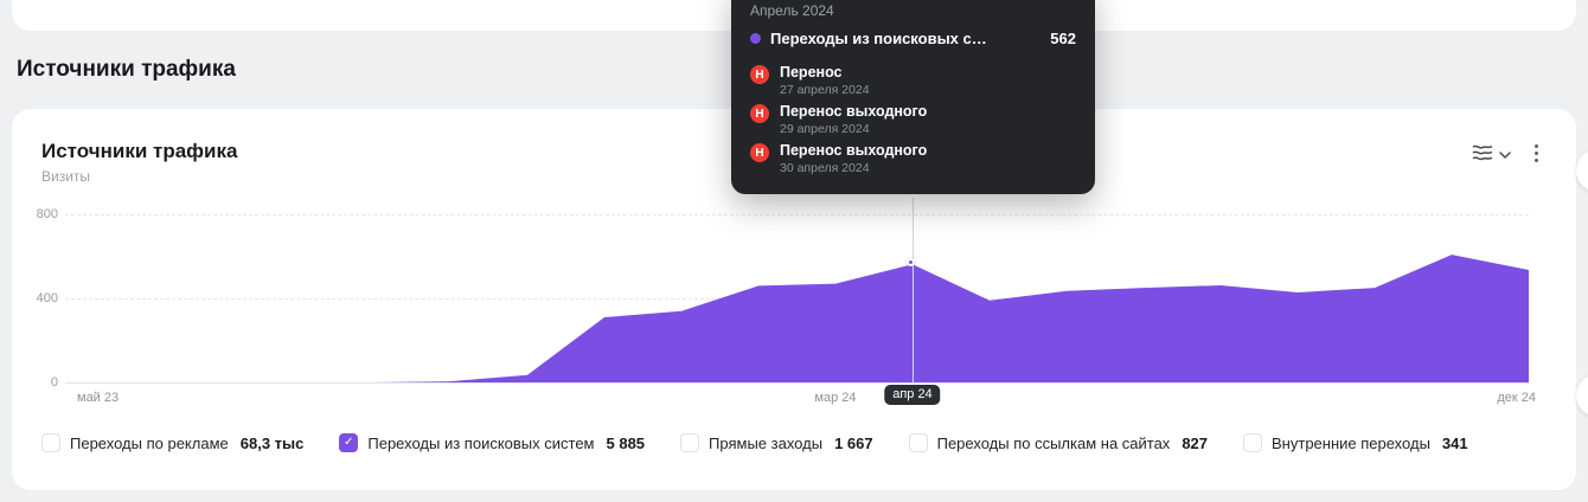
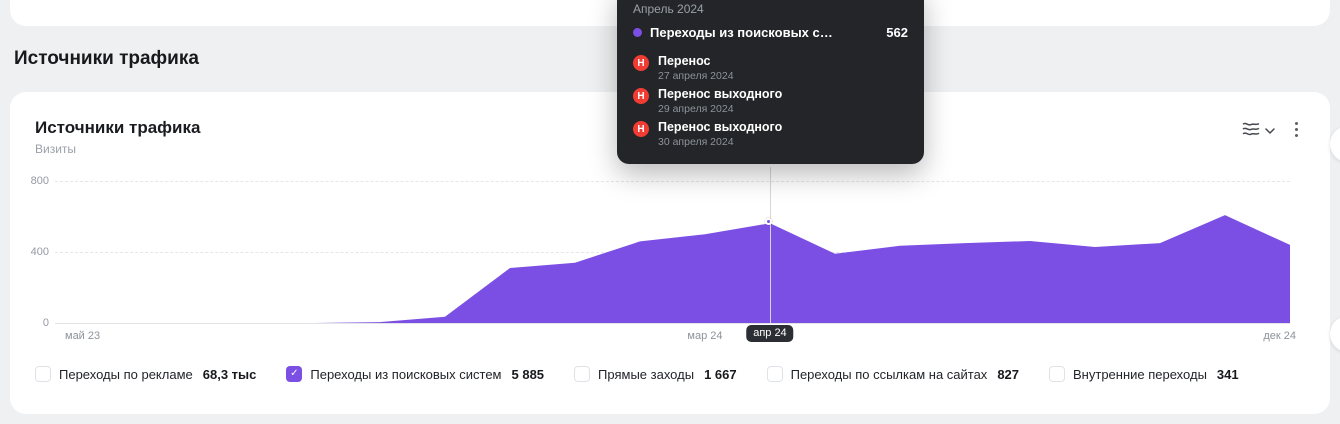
мар 24: 470 -> 500
дек 24: 540 -> 440
